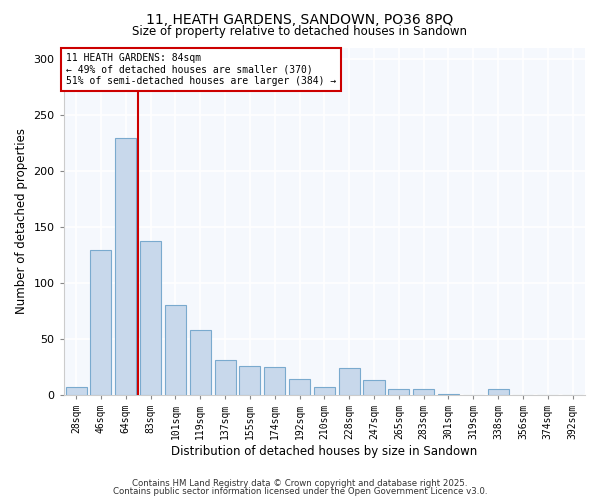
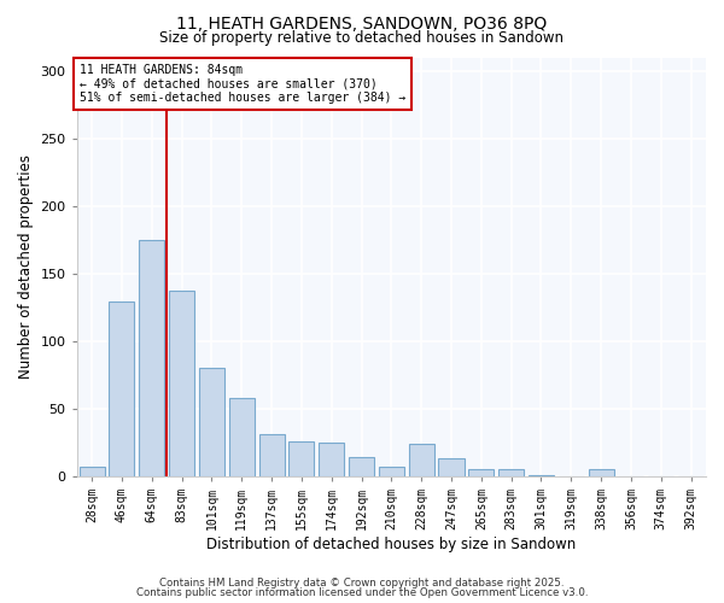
64sqm: 229 -> 175
